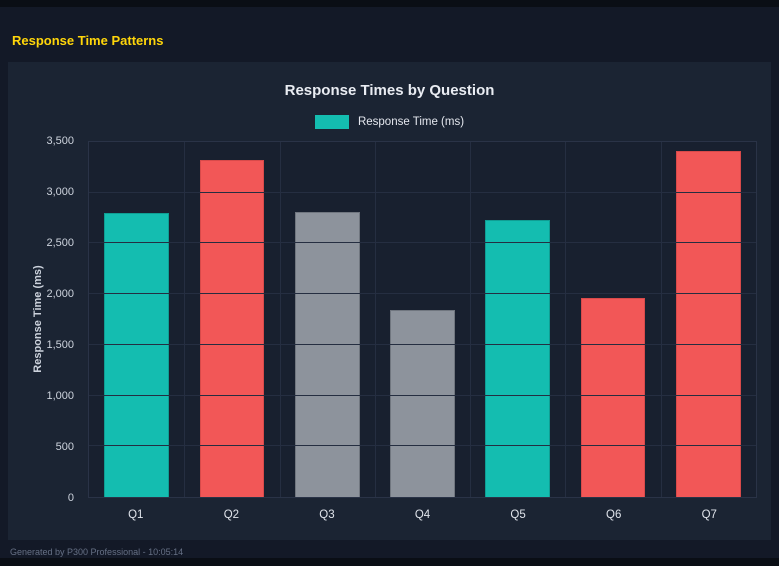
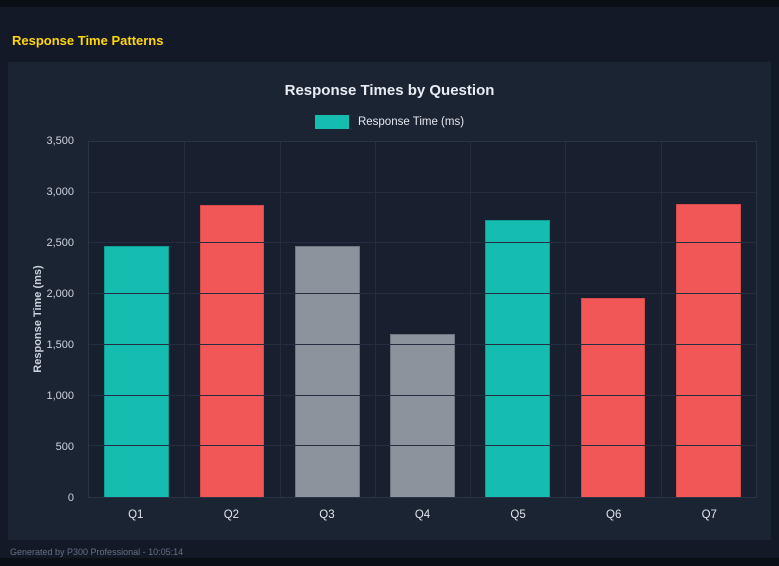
Q1: 2800 -> 2470
Q2: 3320 -> 2880
Q3: 2810 -> 2470
Q4: 1840 -> 1610
Q7: 3410 -> 2890
